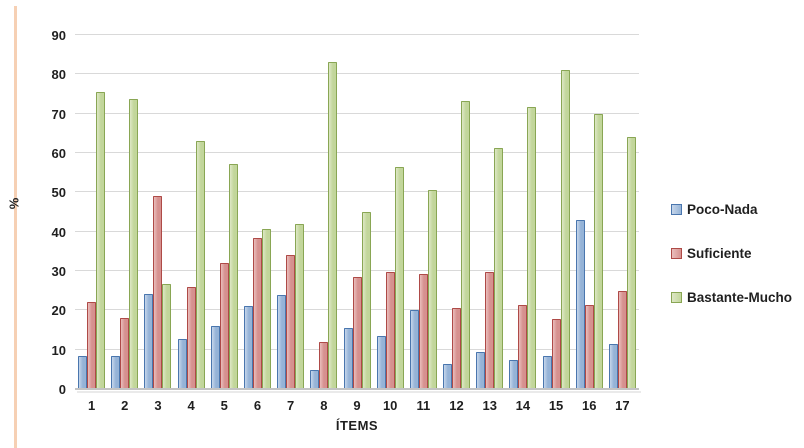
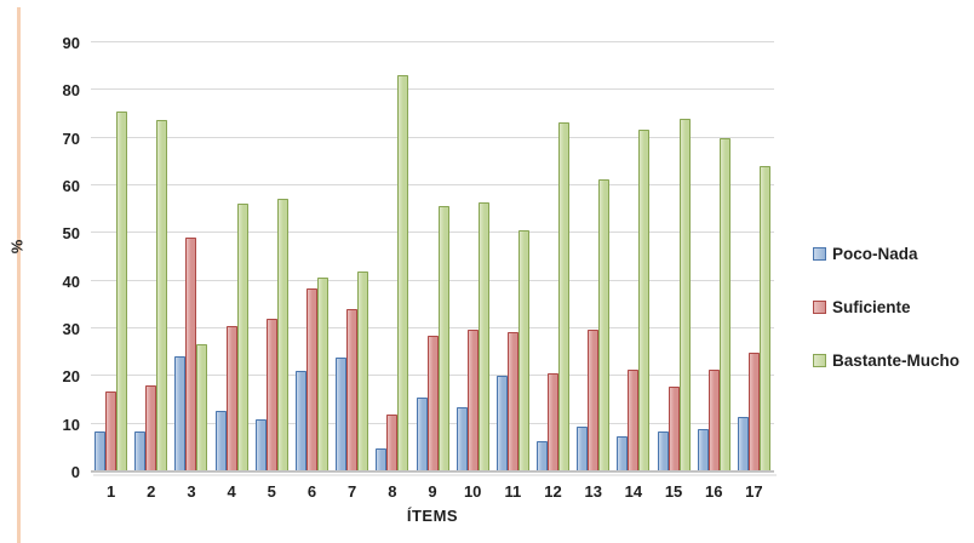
Suficiente/1: 22 -> 17
Suficiente/4: 26 -> 31
Bastante-Mucho/4: 63 -> 56
Poco-Nada/5: 16 -> 11
Bastante-Mucho/9: 45 -> 56
Bastante-Mucho/15: 81 -> 74
Poco-Nada/16: 43 -> 9
